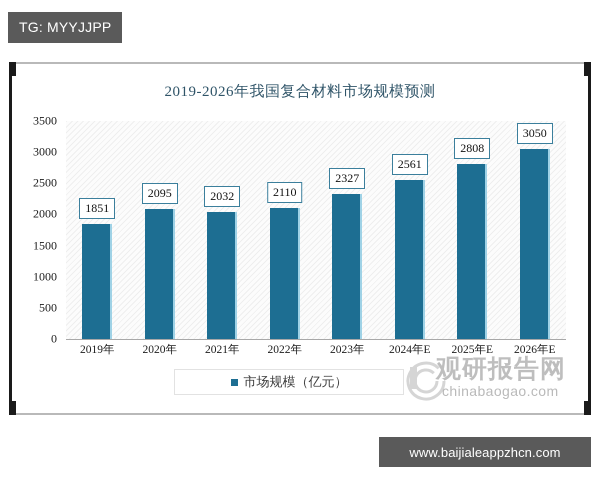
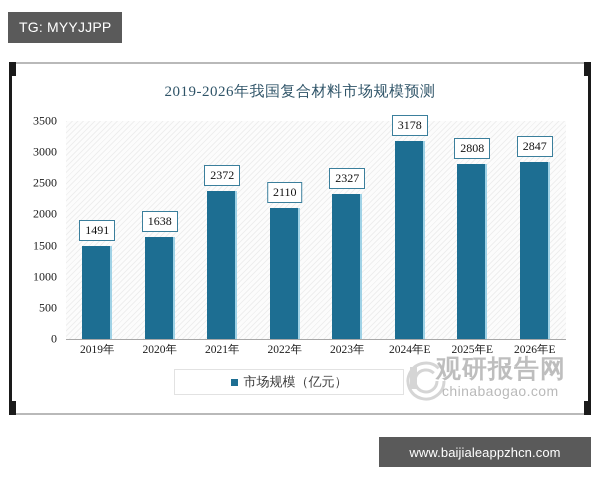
2019年: 1851 -> 1491
2020年: 2095 -> 1638
2021年: 2032 -> 2372
2024年E: 2561 -> 3178
2026年E: 3050 -> 2847
